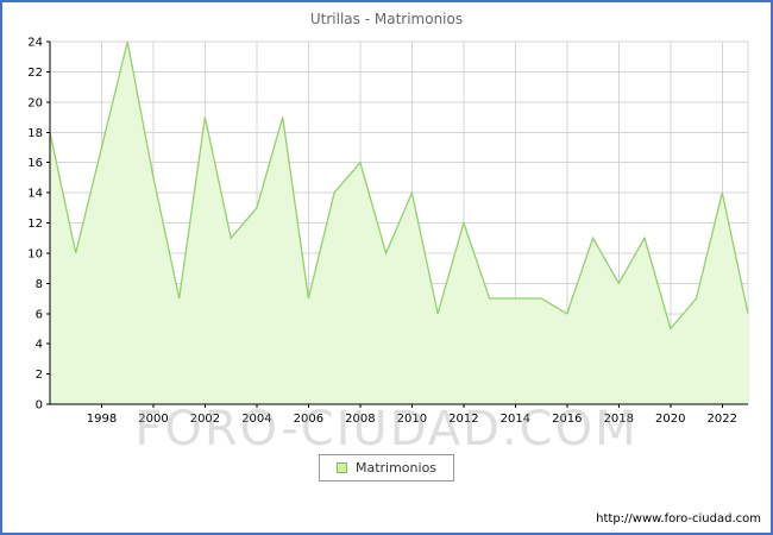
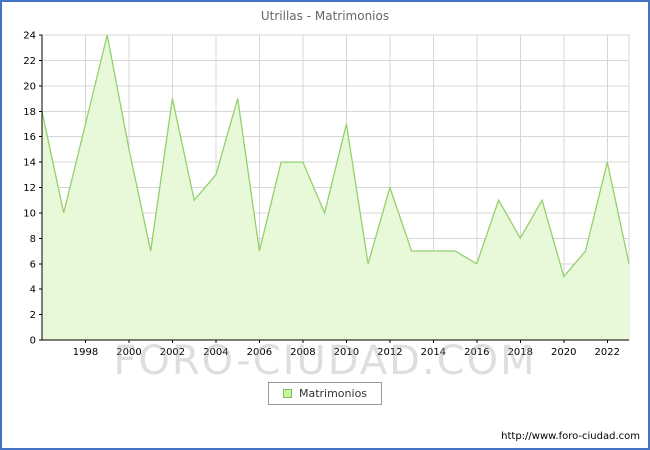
2008: 16 -> 14
2010: 14 -> 17
